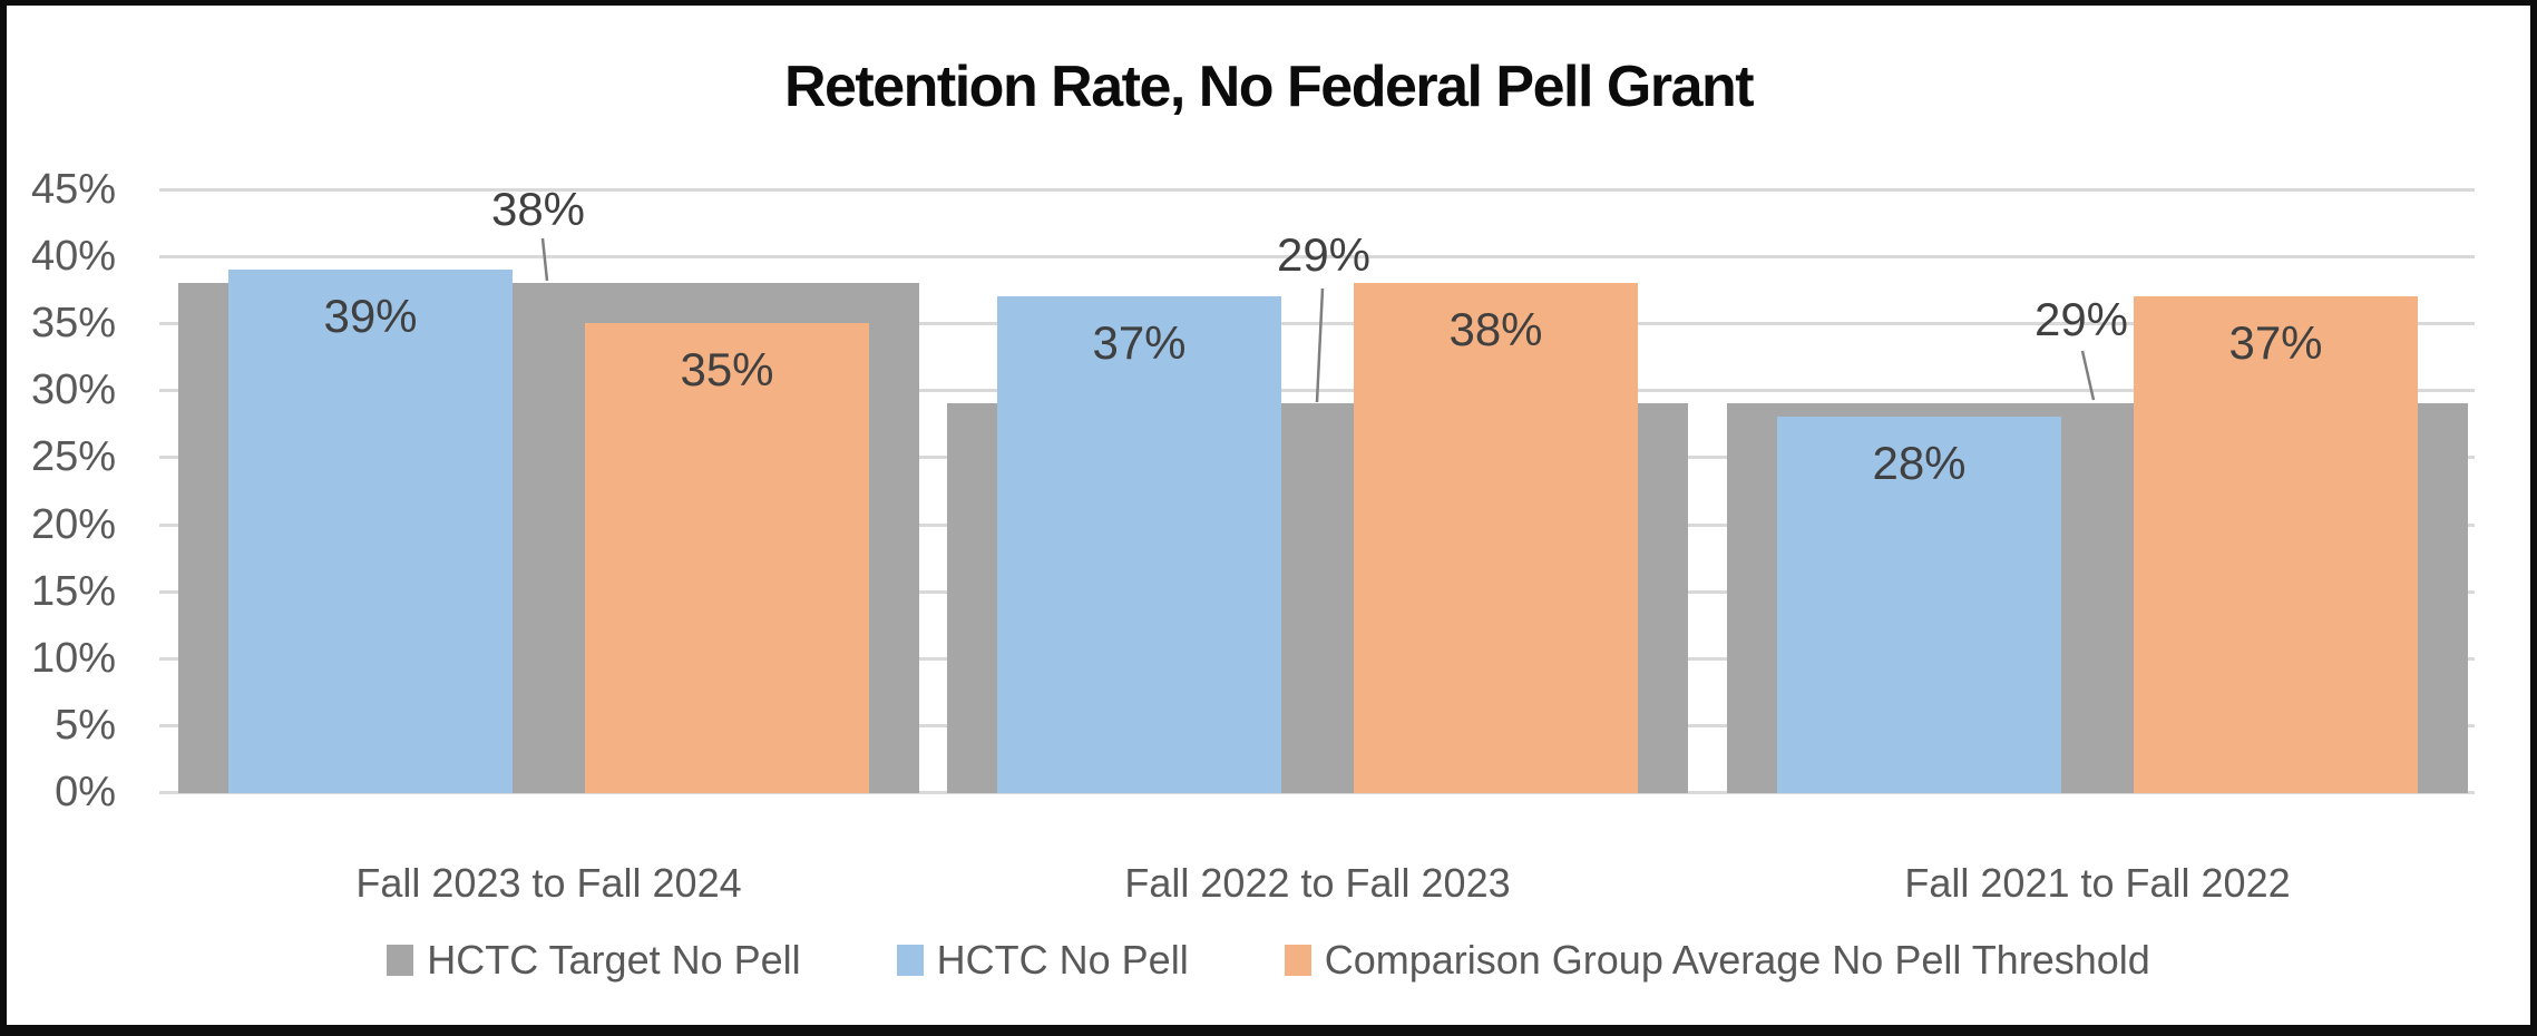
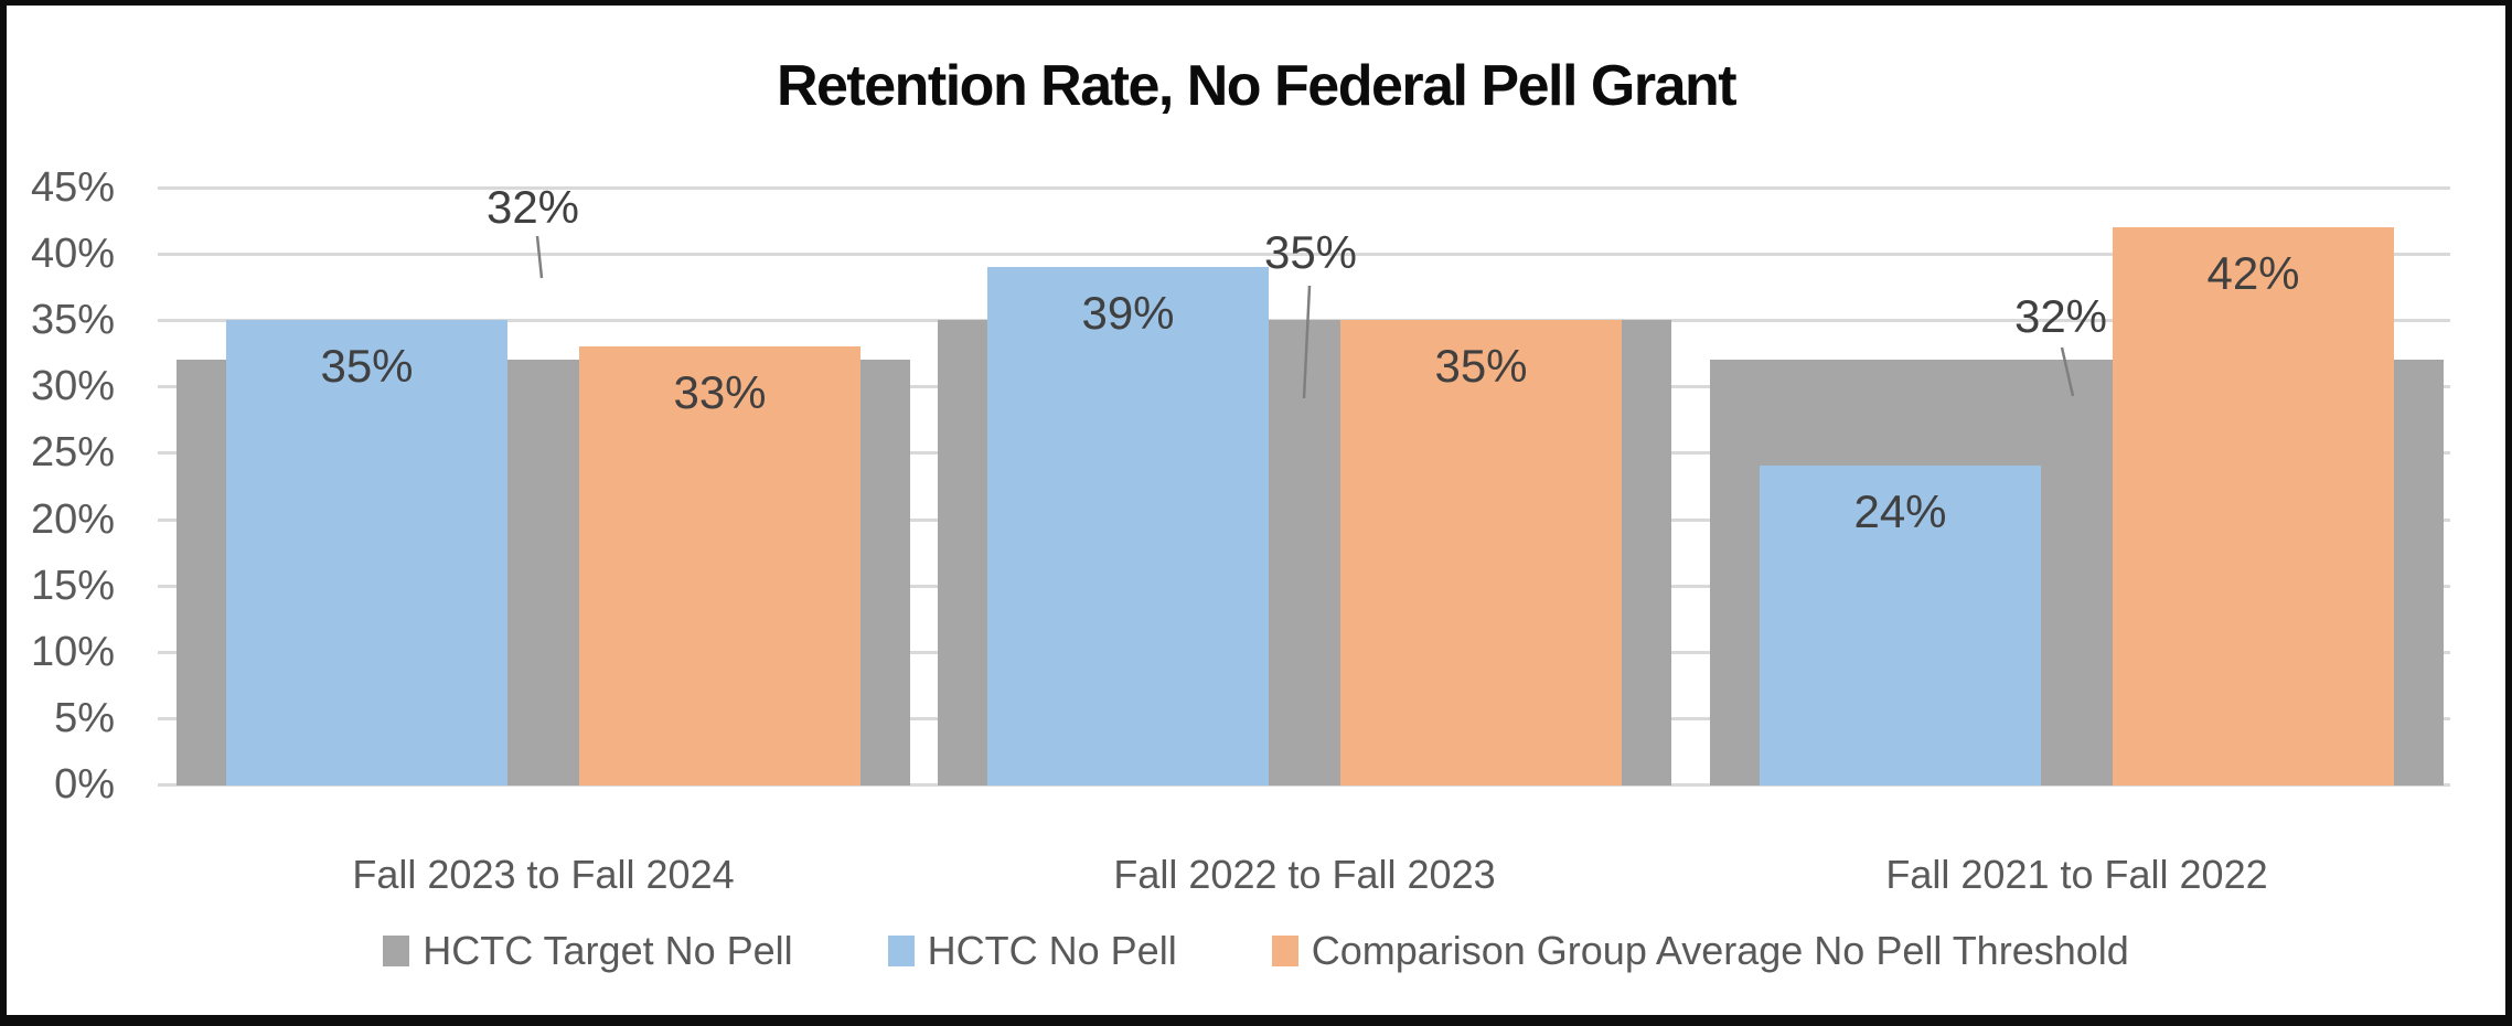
HCTC Target No Pell/Fall 2023 to Fall 2024: 38% -> 32%
HCTC No Pell/Fall 2023 to Fall 2024: 39% -> 35%
Comparison Group Average No Pell Threshold/Fall 2023 to Fall 2024: 35% -> 33%
HCTC Target No Pell/Fall 2022 to Fall 2023: 29% -> 35%
HCTC No Pell/Fall 2022 to Fall 2023: 37% -> 39%
Comparison Group Average No Pell Threshold/Fall 2022 to Fall 2023: 38% -> 35%
HCTC Target No Pell/Fall 2021 to Fall 2022: 29% -> 32%
HCTC No Pell/Fall 2021 to Fall 2022: 28% -> 24%
Comparison Group Average No Pell Threshold/Fall 2021 to Fall 2022: 37% -> 42%
